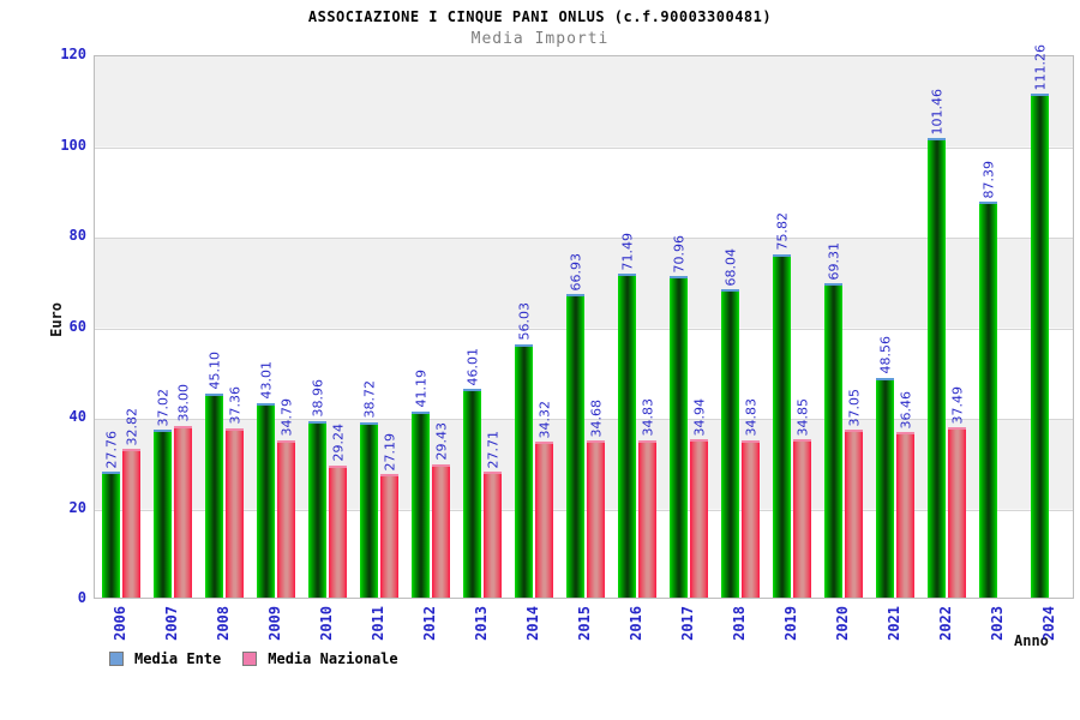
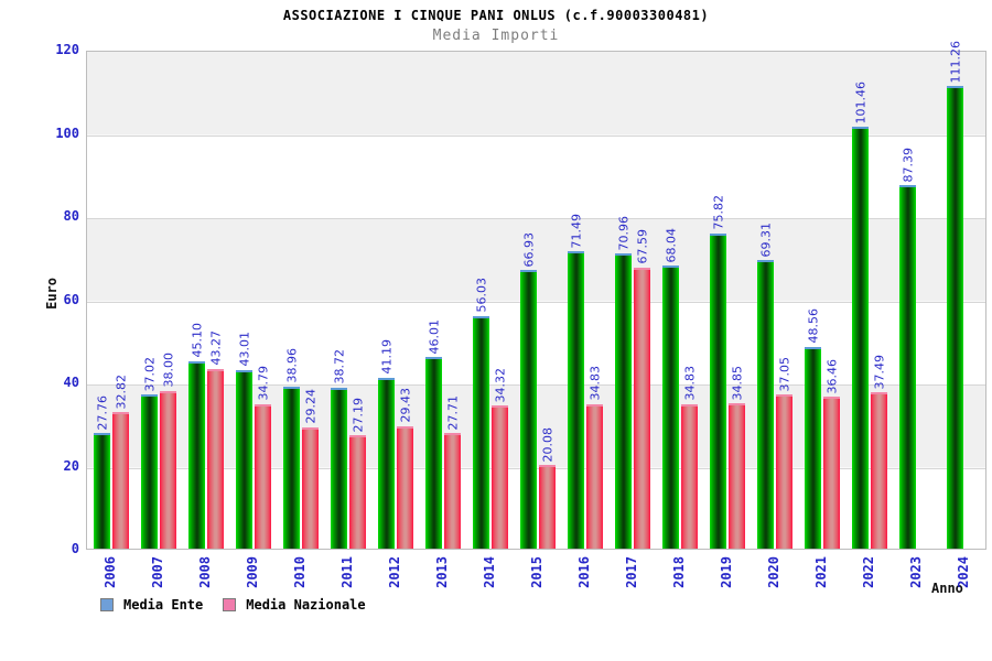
Media Nazionale/2008: 37.36 -> 43.27
Media Nazionale/2015: 34.68 -> 20.08
Media Nazionale/2017: 34.94 -> 67.59
